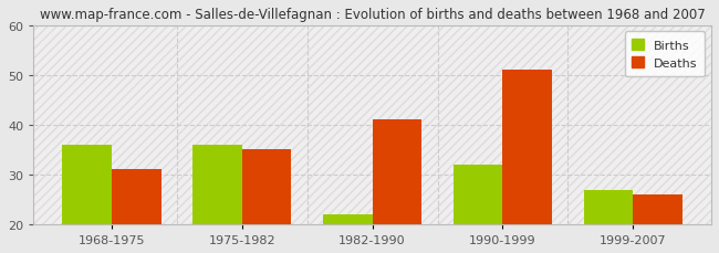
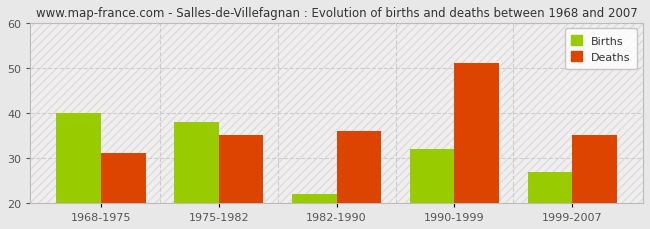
Births/1968-1975: 36 -> 40
Births/1975-1982: 36 -> 38
Deaths/1982-1990: 41 -> 36
Deaths/1999-2007: 26 -> 35
